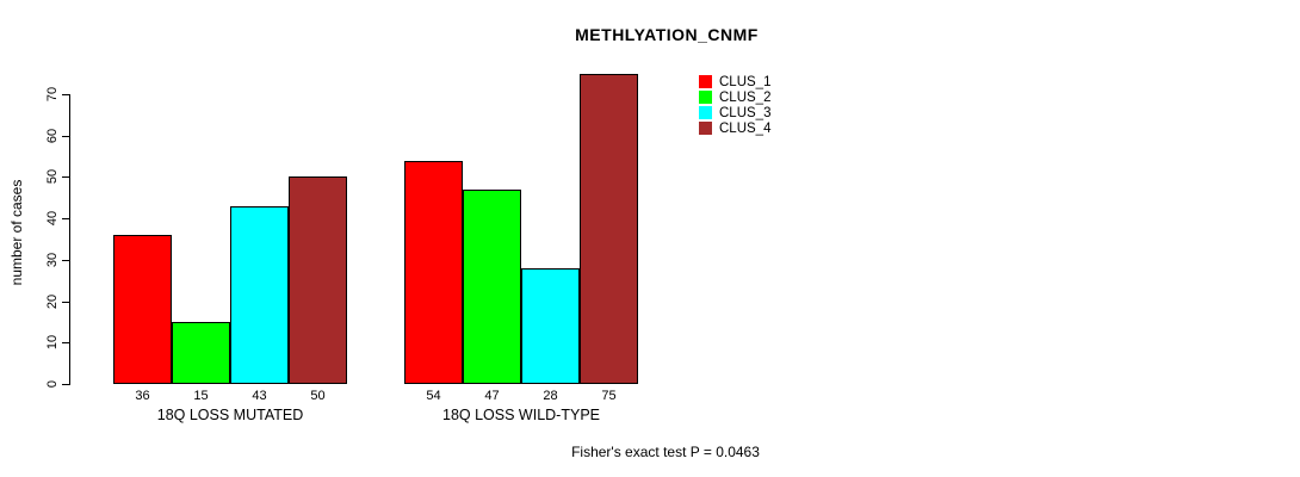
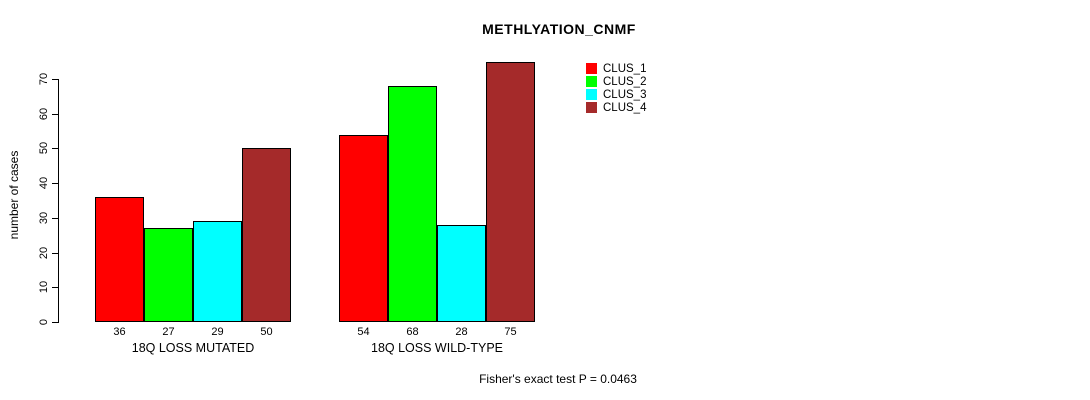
CLUS_2/18Q LOSS MUTATED: 15 -> 27
CLUS_3/18Q LOSS MUTATED: 43 -> 29
CLUS_2/18Q LOSS WILD-TYPE: 47 -> 68
